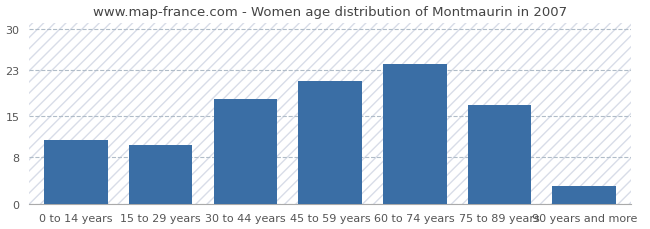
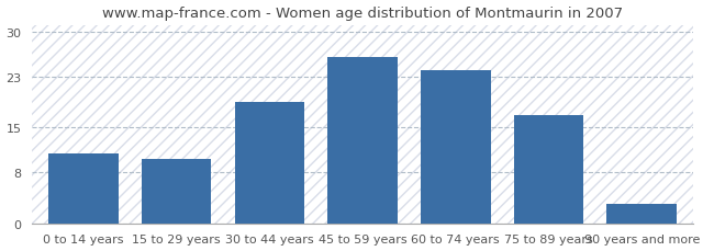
30 to 44 years: 18 -> 19
45 to 59 years: 21 -> 26
